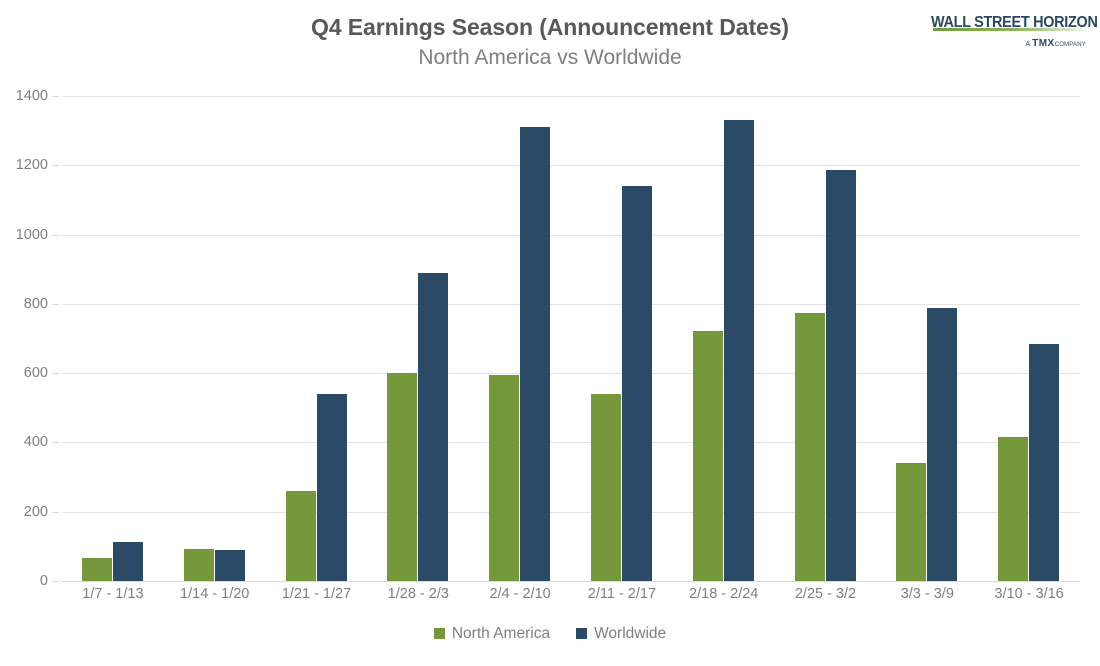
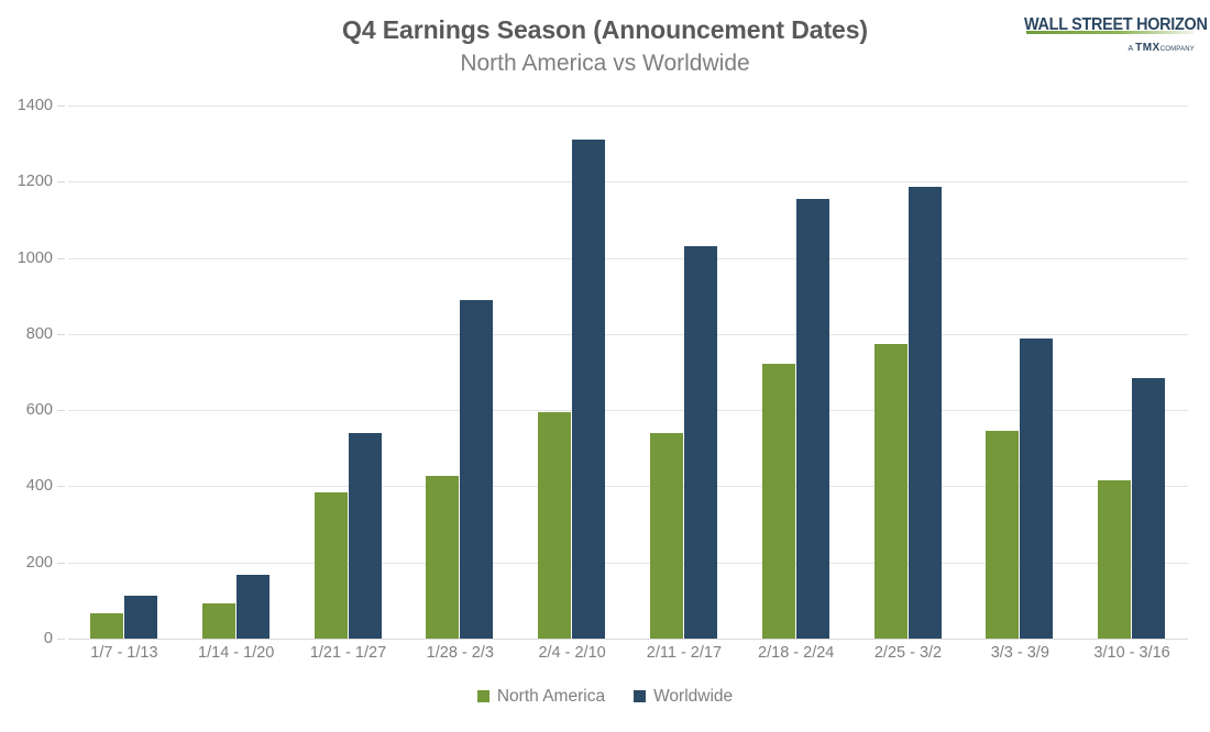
Worldwide/1/14 - 1/20: 90 -> 170
North America/1/21 - 1/27: 260 -> 380
North America/1/28 - 2/3: 600 -> 430
Worldwide/2/11 - 2/17: 1140 -> 1030
Worldwide/2/18 - 2/24: 1330 -> 1150
North America/3/3 - 3/9: 340 -> 550
